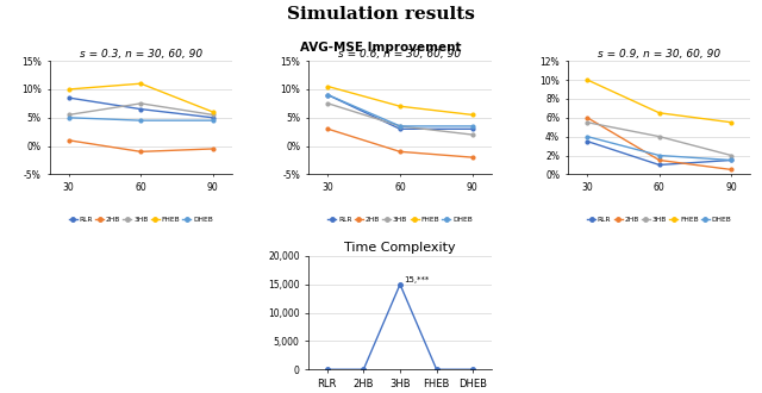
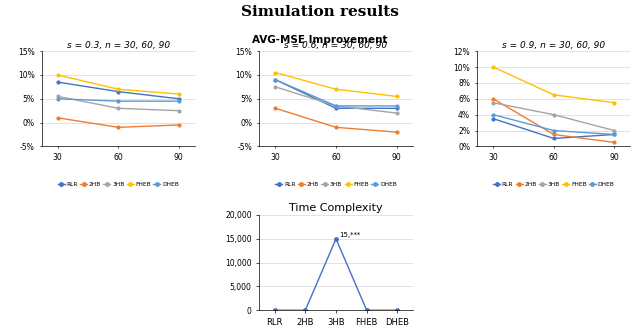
s = 0.3, n = 30, 60, 90/3HB/60: 7.5% -> 3.0%
s = 0.3, n = 30, 60, 90/FHEB/60: 11% -> 7%
s = 0.3, n = 30, 60, 90/3HB/90: 5.5% -> 2.5%
